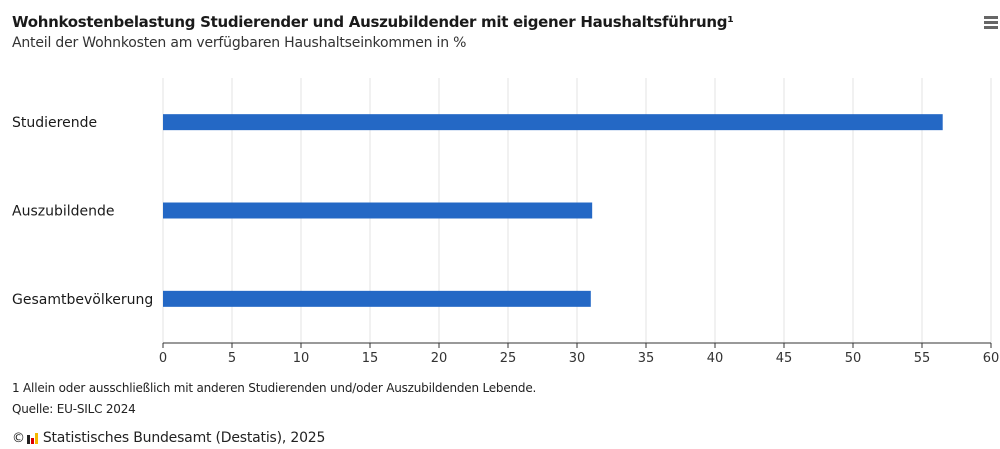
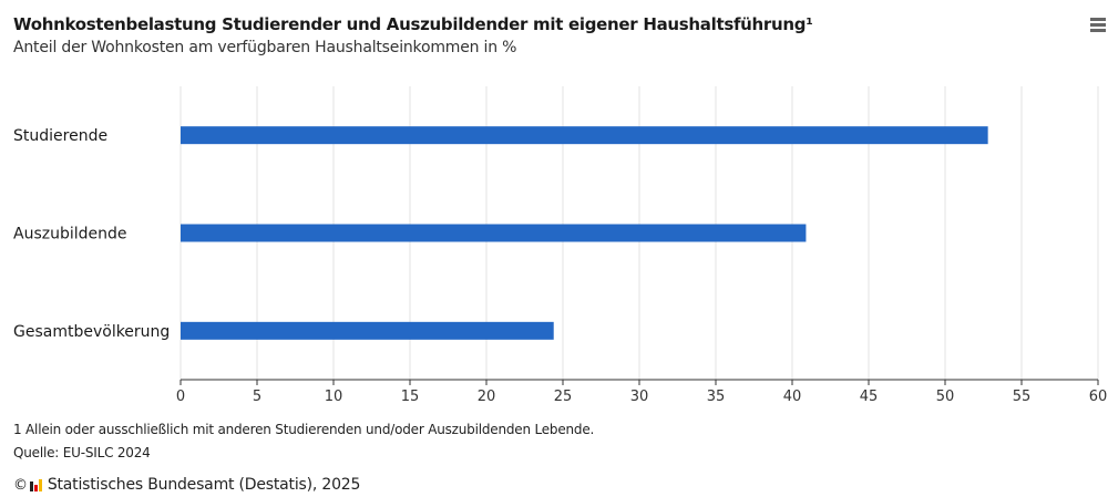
Studierende: 56.5 -> 52.8
Auszubildende: 31.1 -> 40.9
Gesamtbevölkerung: 31.0 -> 24.4
